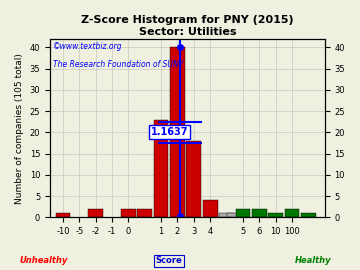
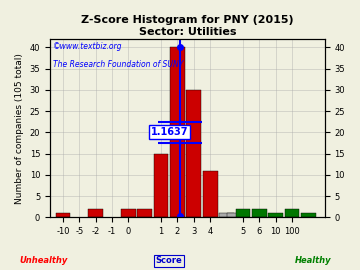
1: 23 -> 15
3: 18 -> 30
4: 4 -> 11
